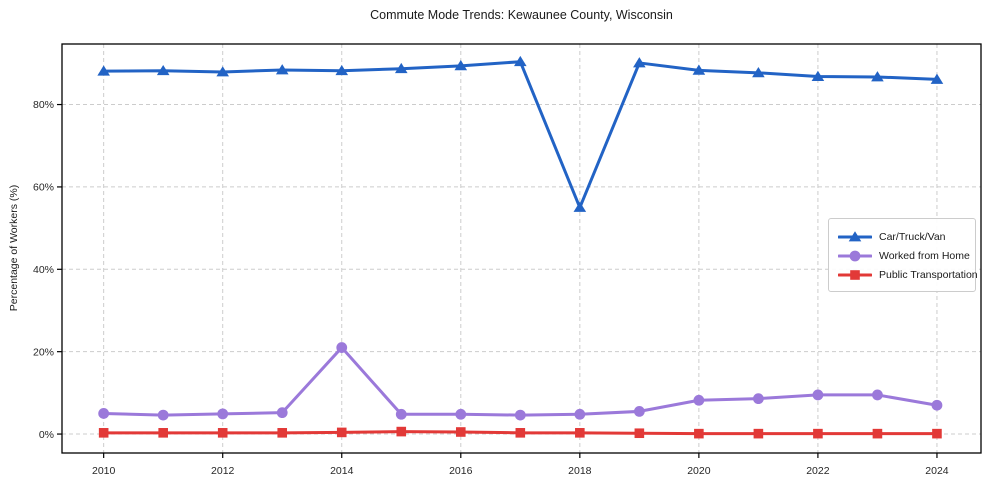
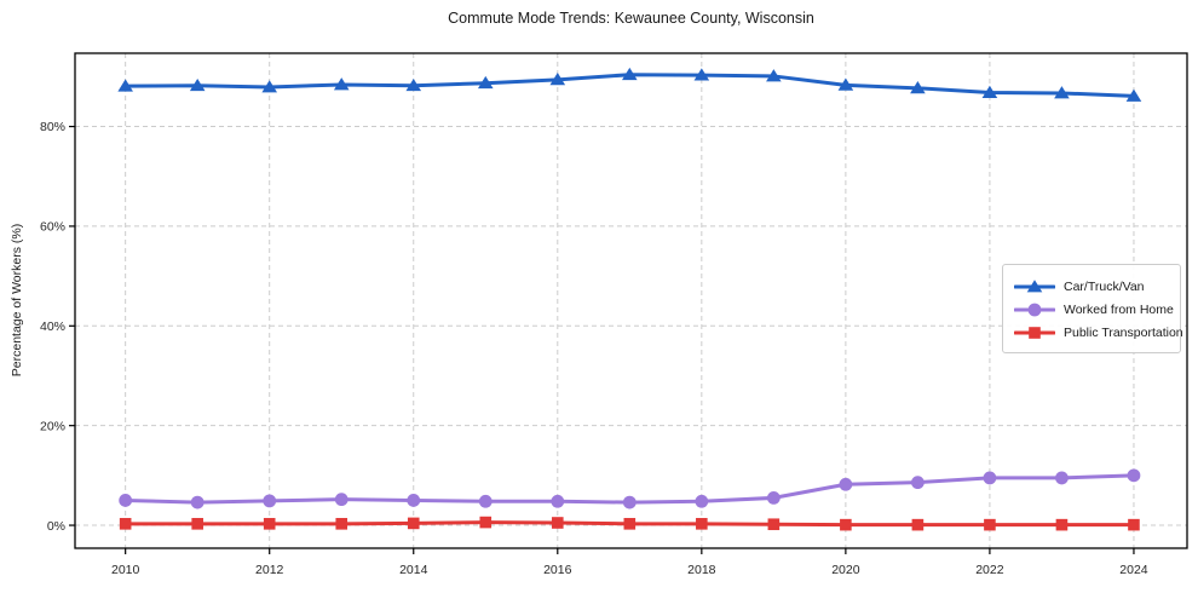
Worked from Home/2014: 21% -> 5%
Car/Truck/Van/2018: 55% -> 90%
Worked from Home/2024: 7% -> 10%
